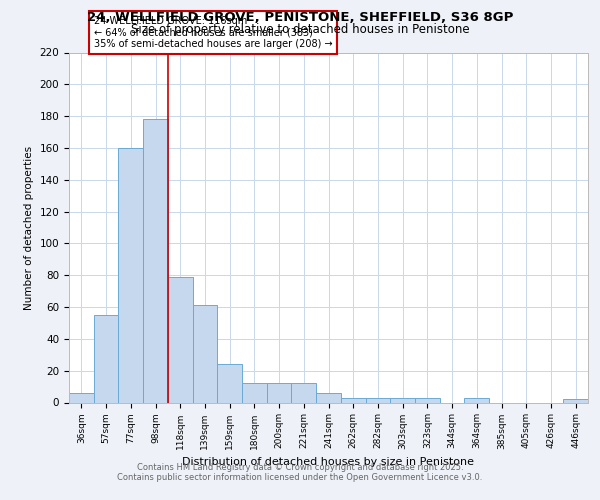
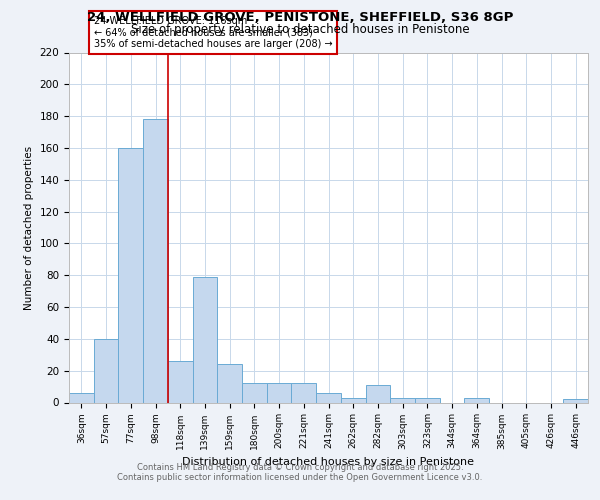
57sqm: 55 -> 40
118sqm: 79 -> 26
139sqm: 61 -> 79
282sqm: 3 -> 11
